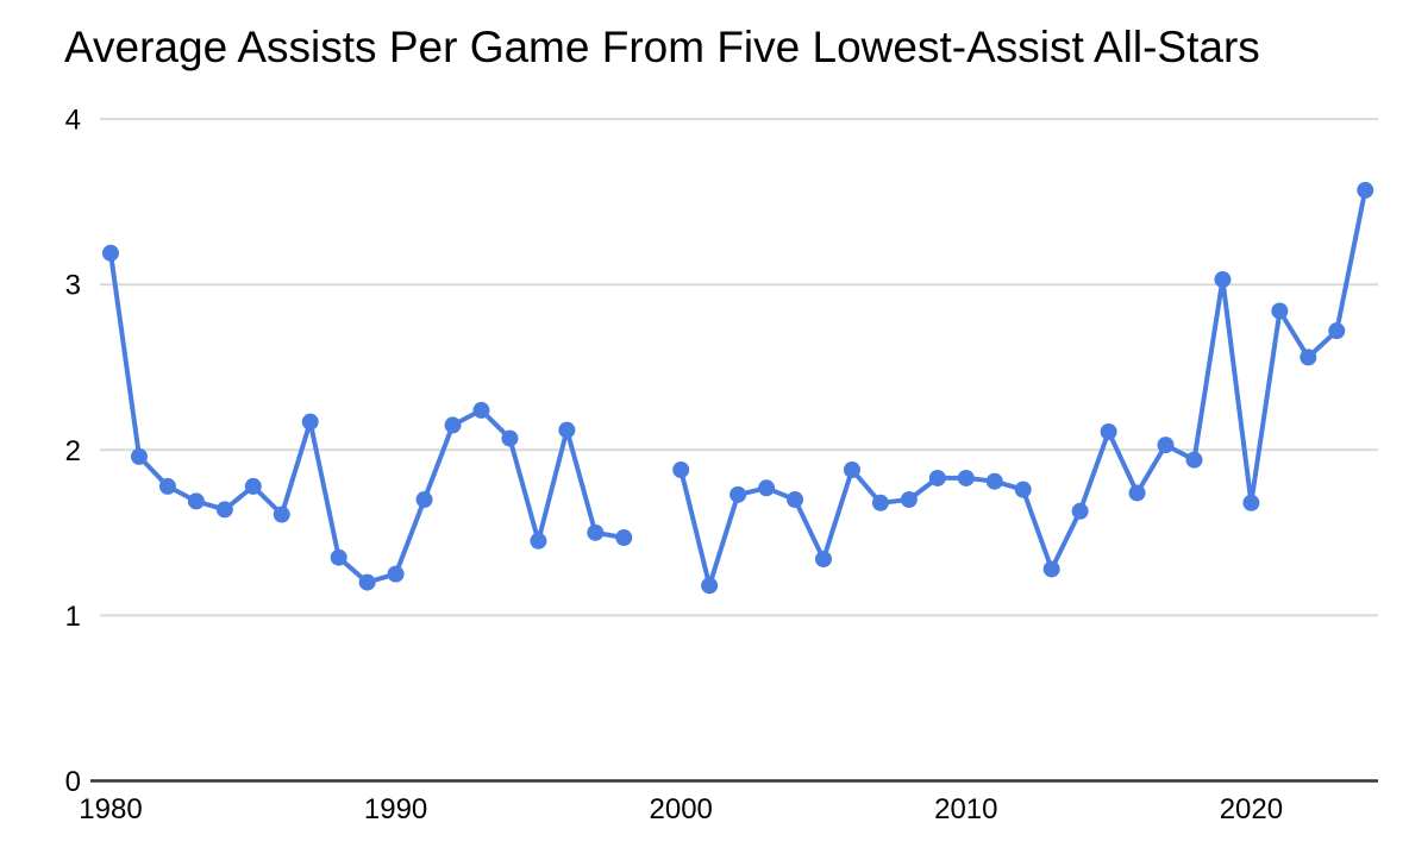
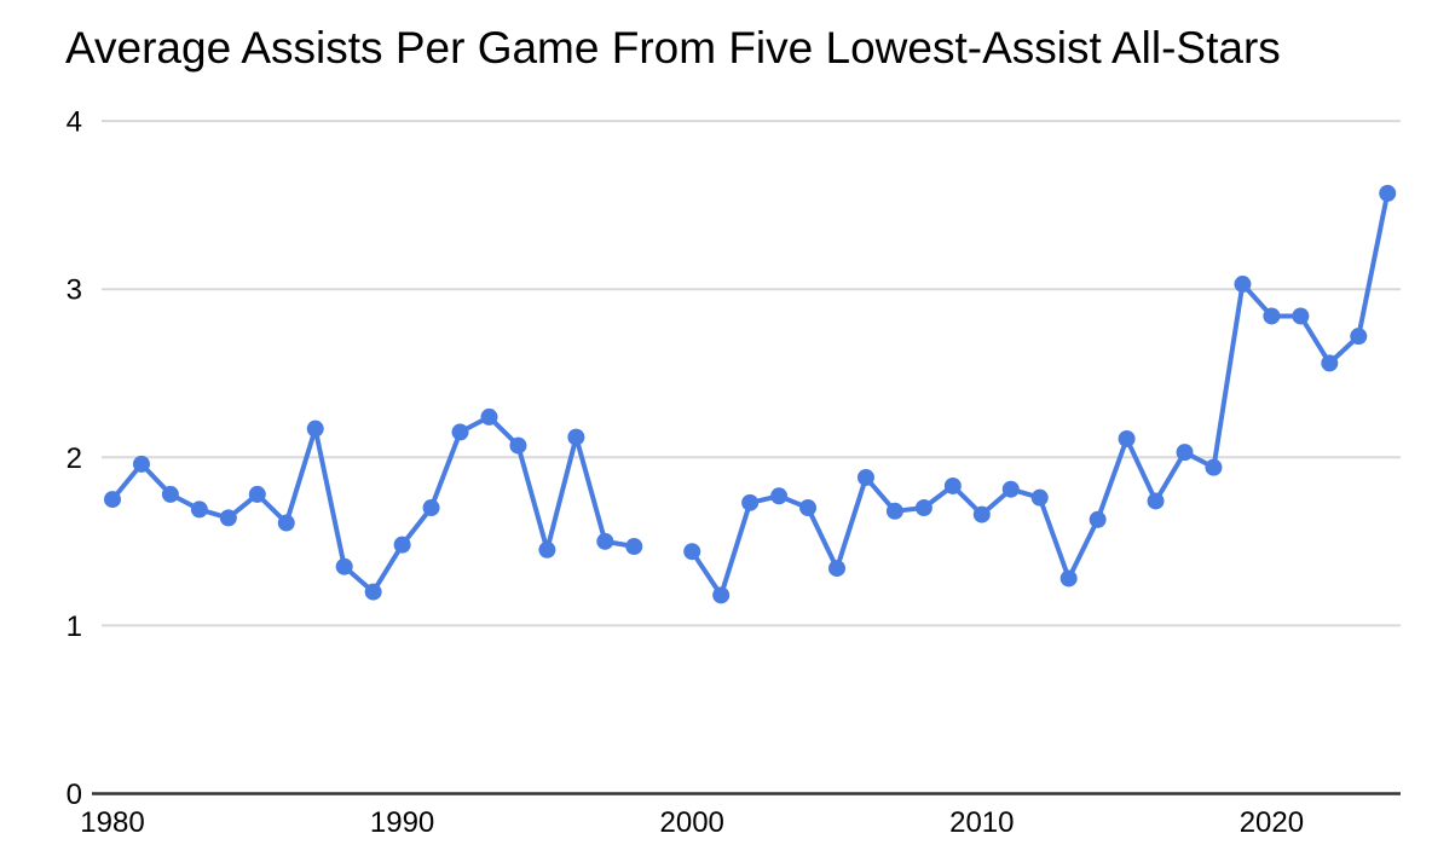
1980: 3.19 -> 1.75
1990: 1.25 -> 1.48
2000: 1.88 -> 1.44
2010: 1.83 -> 1.66
2020: 1.68 -> 2.84
